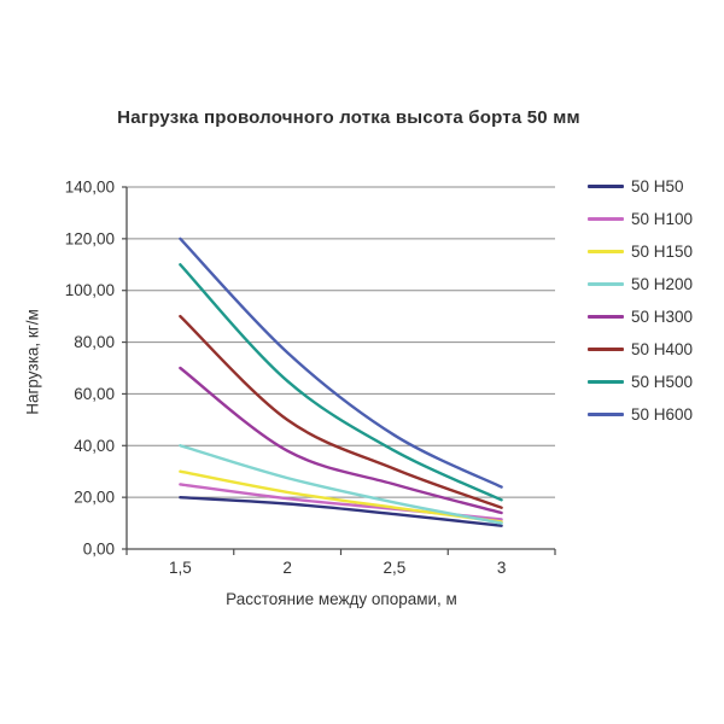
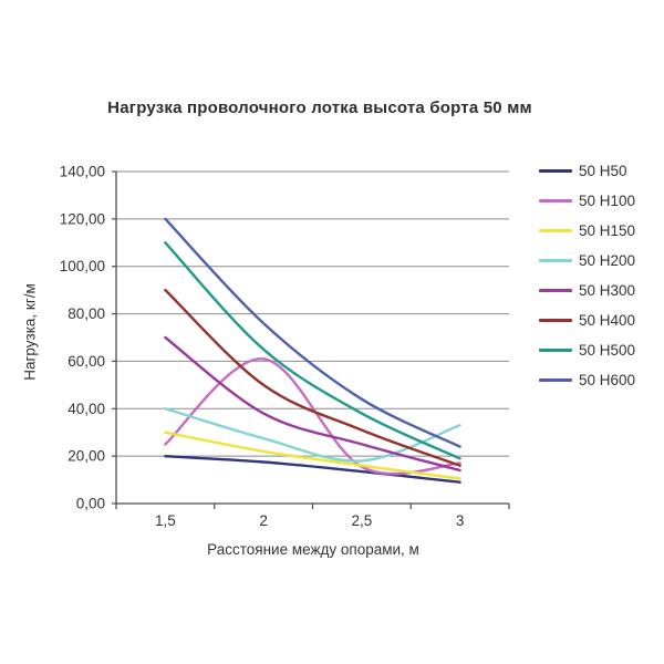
50 Н100/2: 20 -> 61
50 Н100/3: 12 -> 17
50 Н200/3: 10 -> 33
